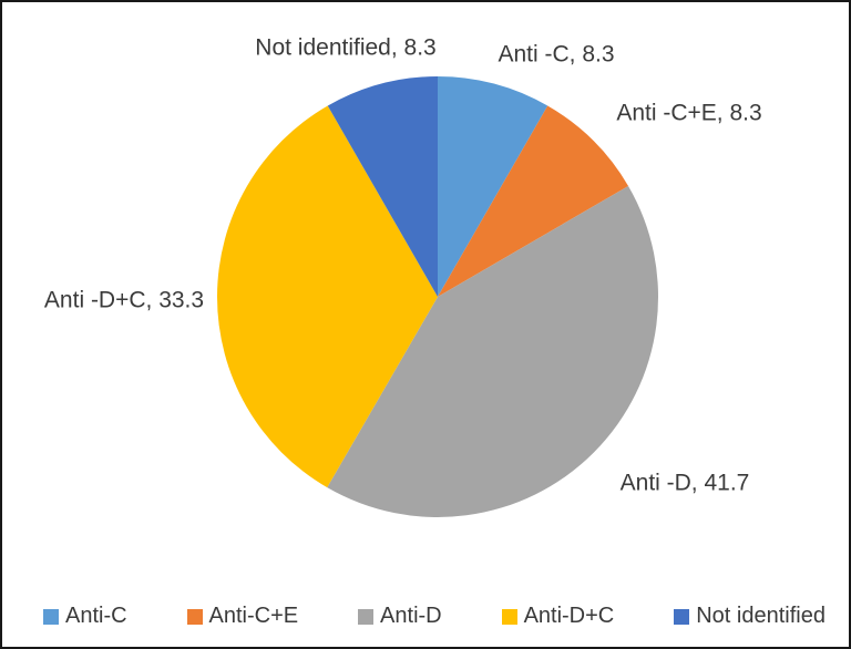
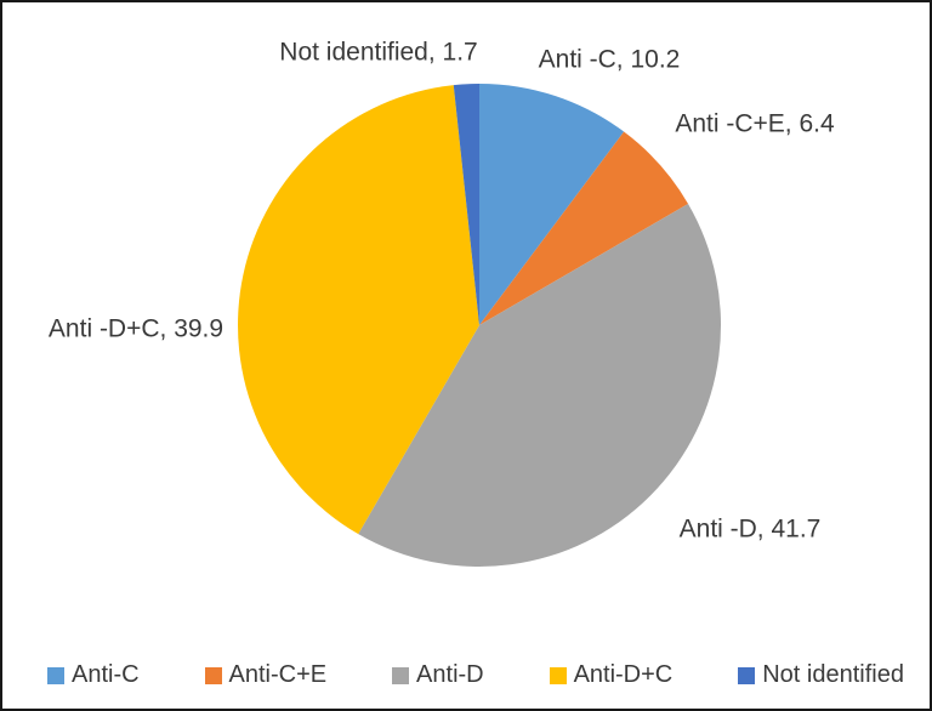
Anti-C: 8.3 -> 10.2
Anti-C+E: 8.3 -> 6.4
Anti-D+C: 33.3 -> 39.9
Not identified: 8.3 -> 1.7
